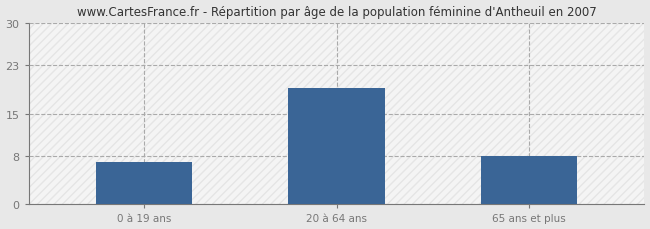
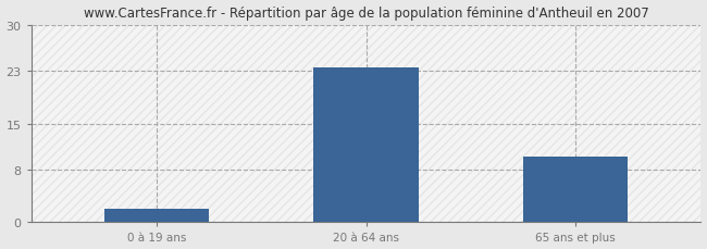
0 à 19 ans: 7.0 -> 2.0
20 à 64 ans: 19.2 -> 23.5
65 ans et plus: 8.0 -> 10.0
